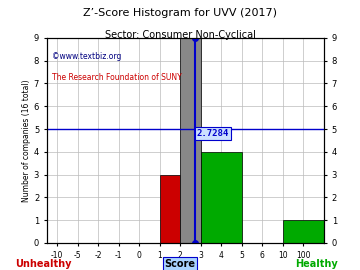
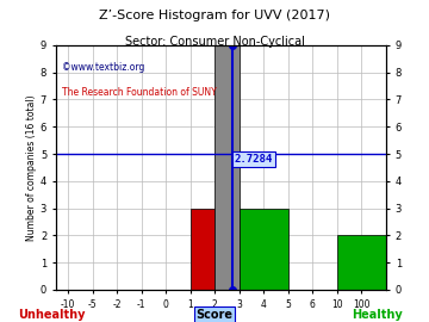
4: 4 -> 3
100: 1 -> 2
